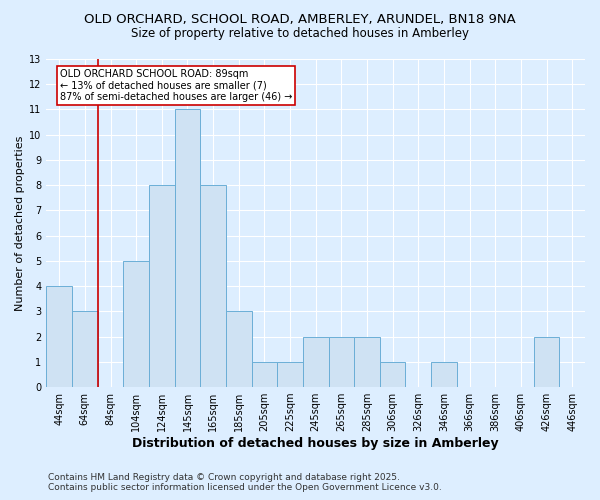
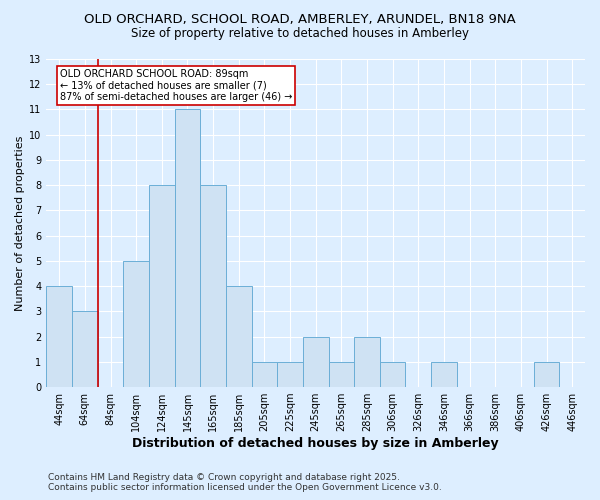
185sqm: 3 -> 4
265sqm: 2 -> 1
426sqm: 2 -> 1
